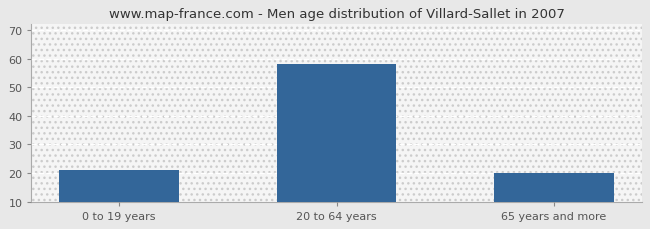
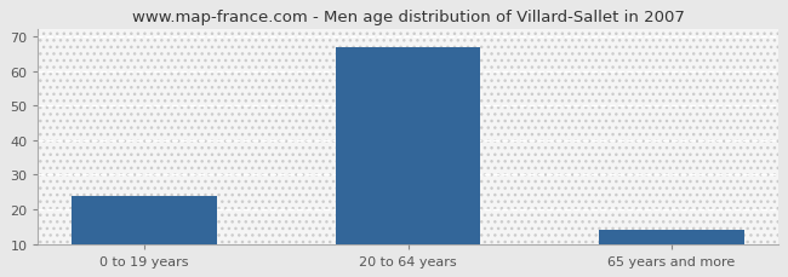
0 to 19 years: 21 -> 24
20 to 64 years: 58 -> 67
65 years and more: 20 -> 14
